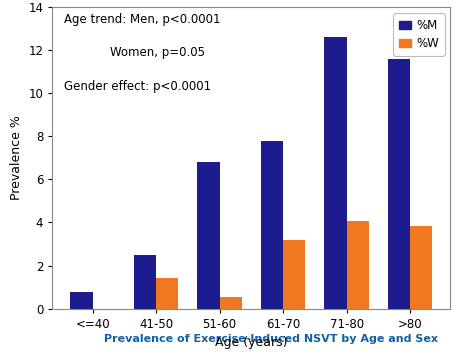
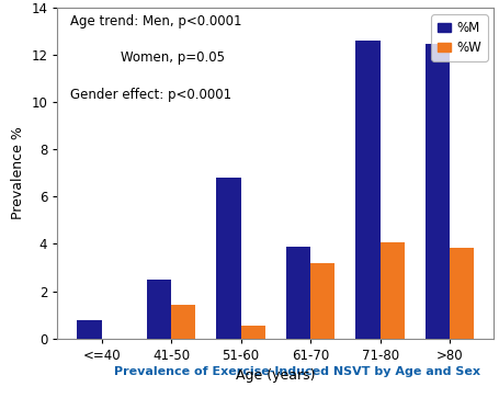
%M/61-70: 7.80 -> 3.90
%M/>80: 11.60 -> 12.50
